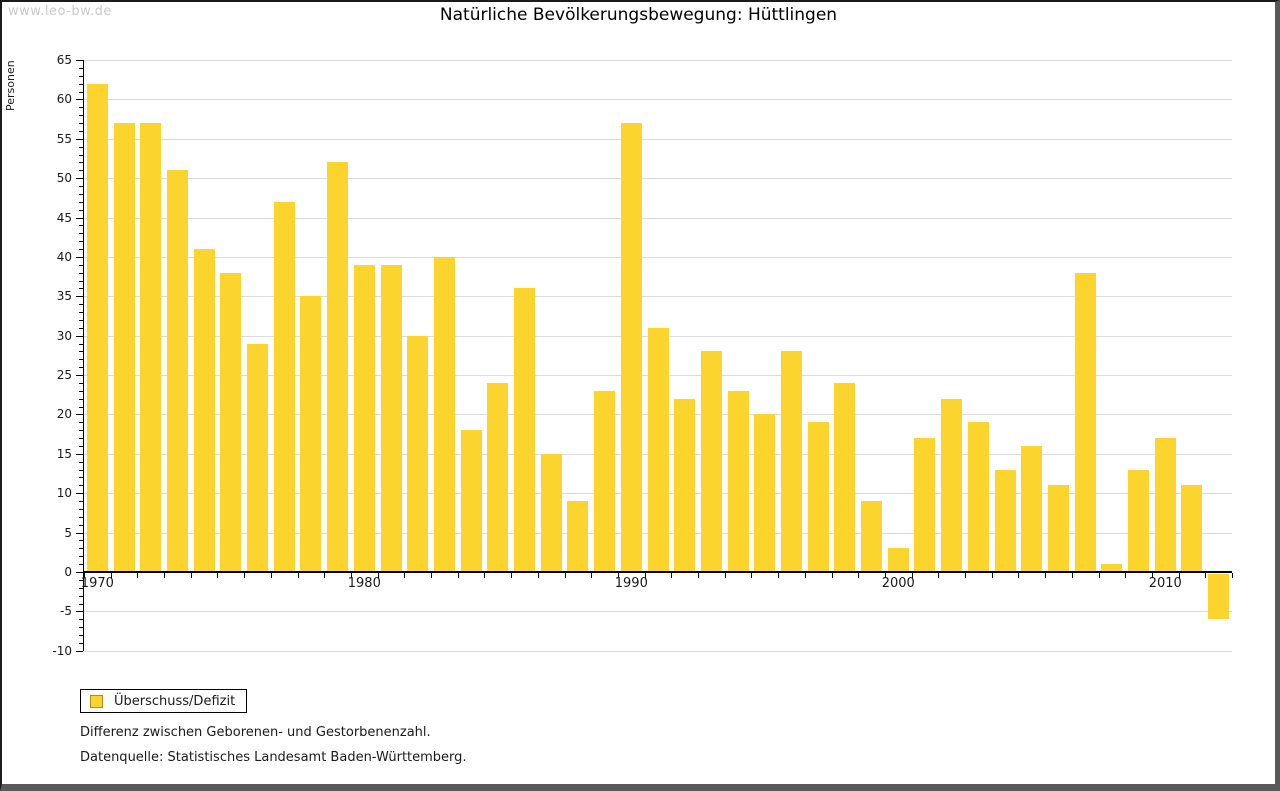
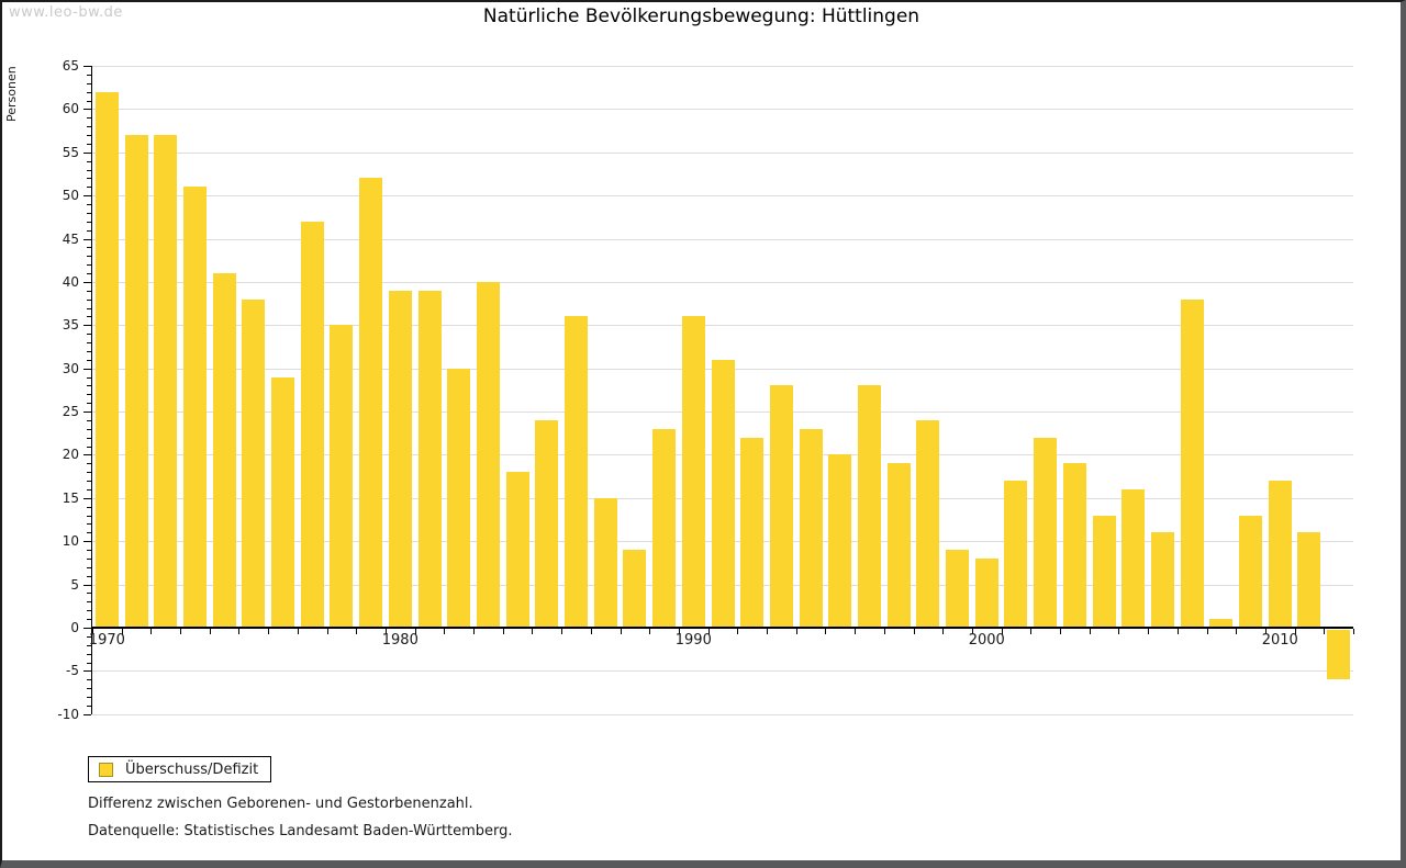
1990: 57 -> 36
2000: 3 -> 8
